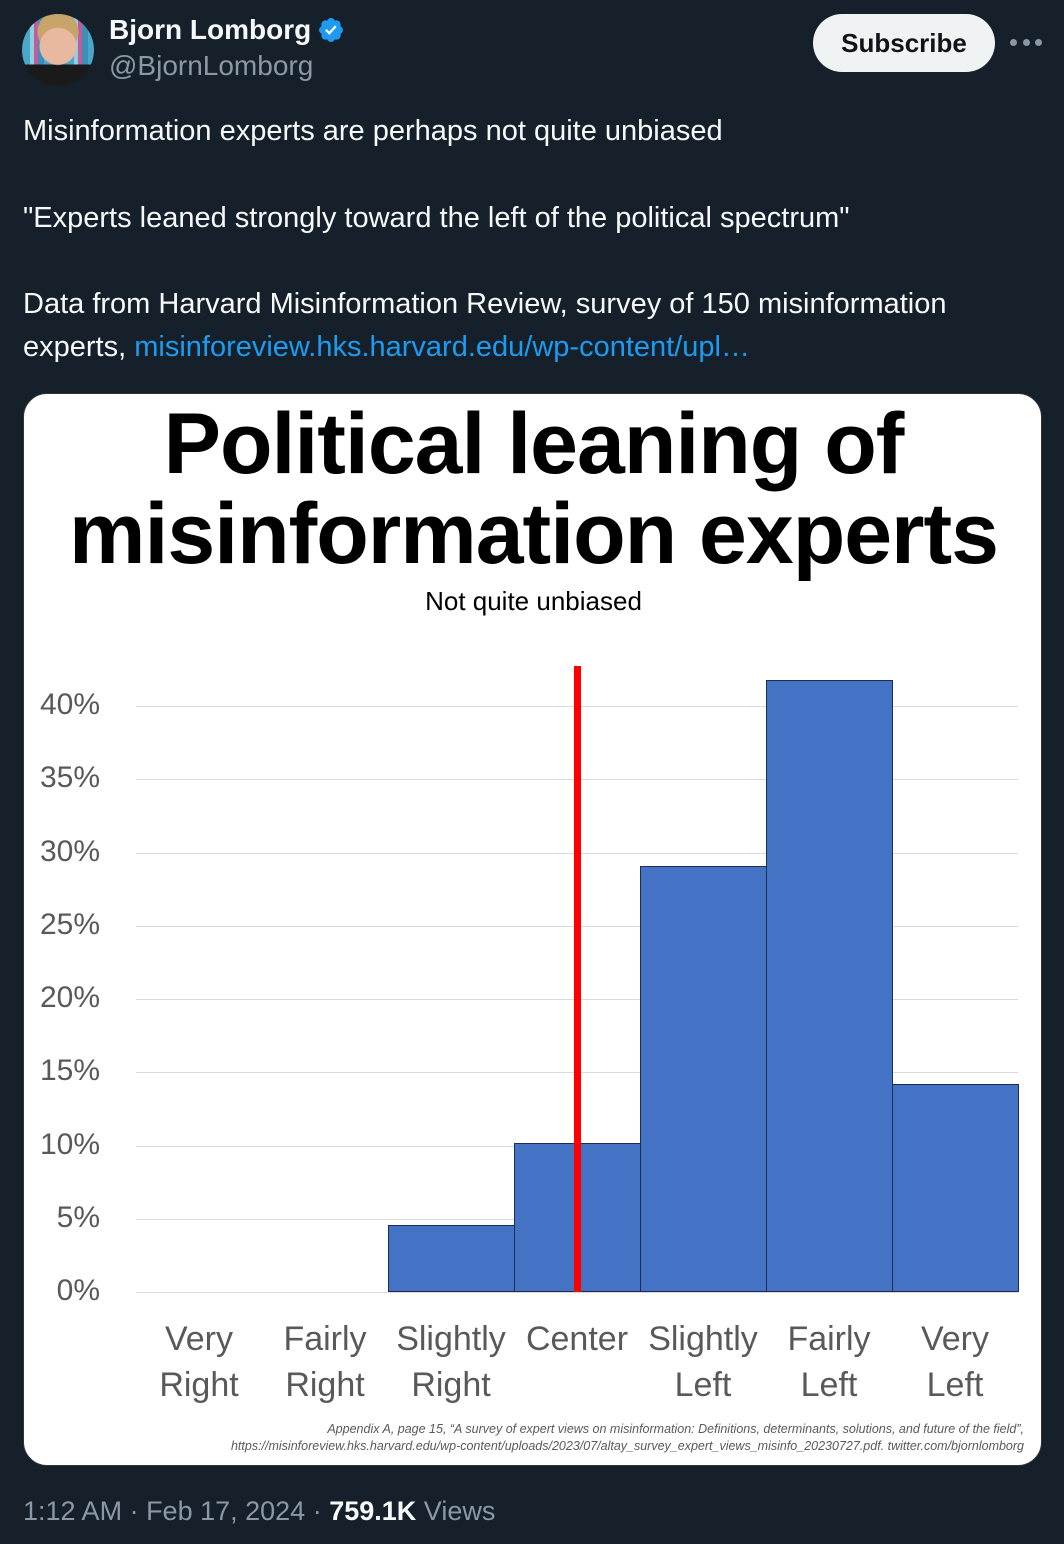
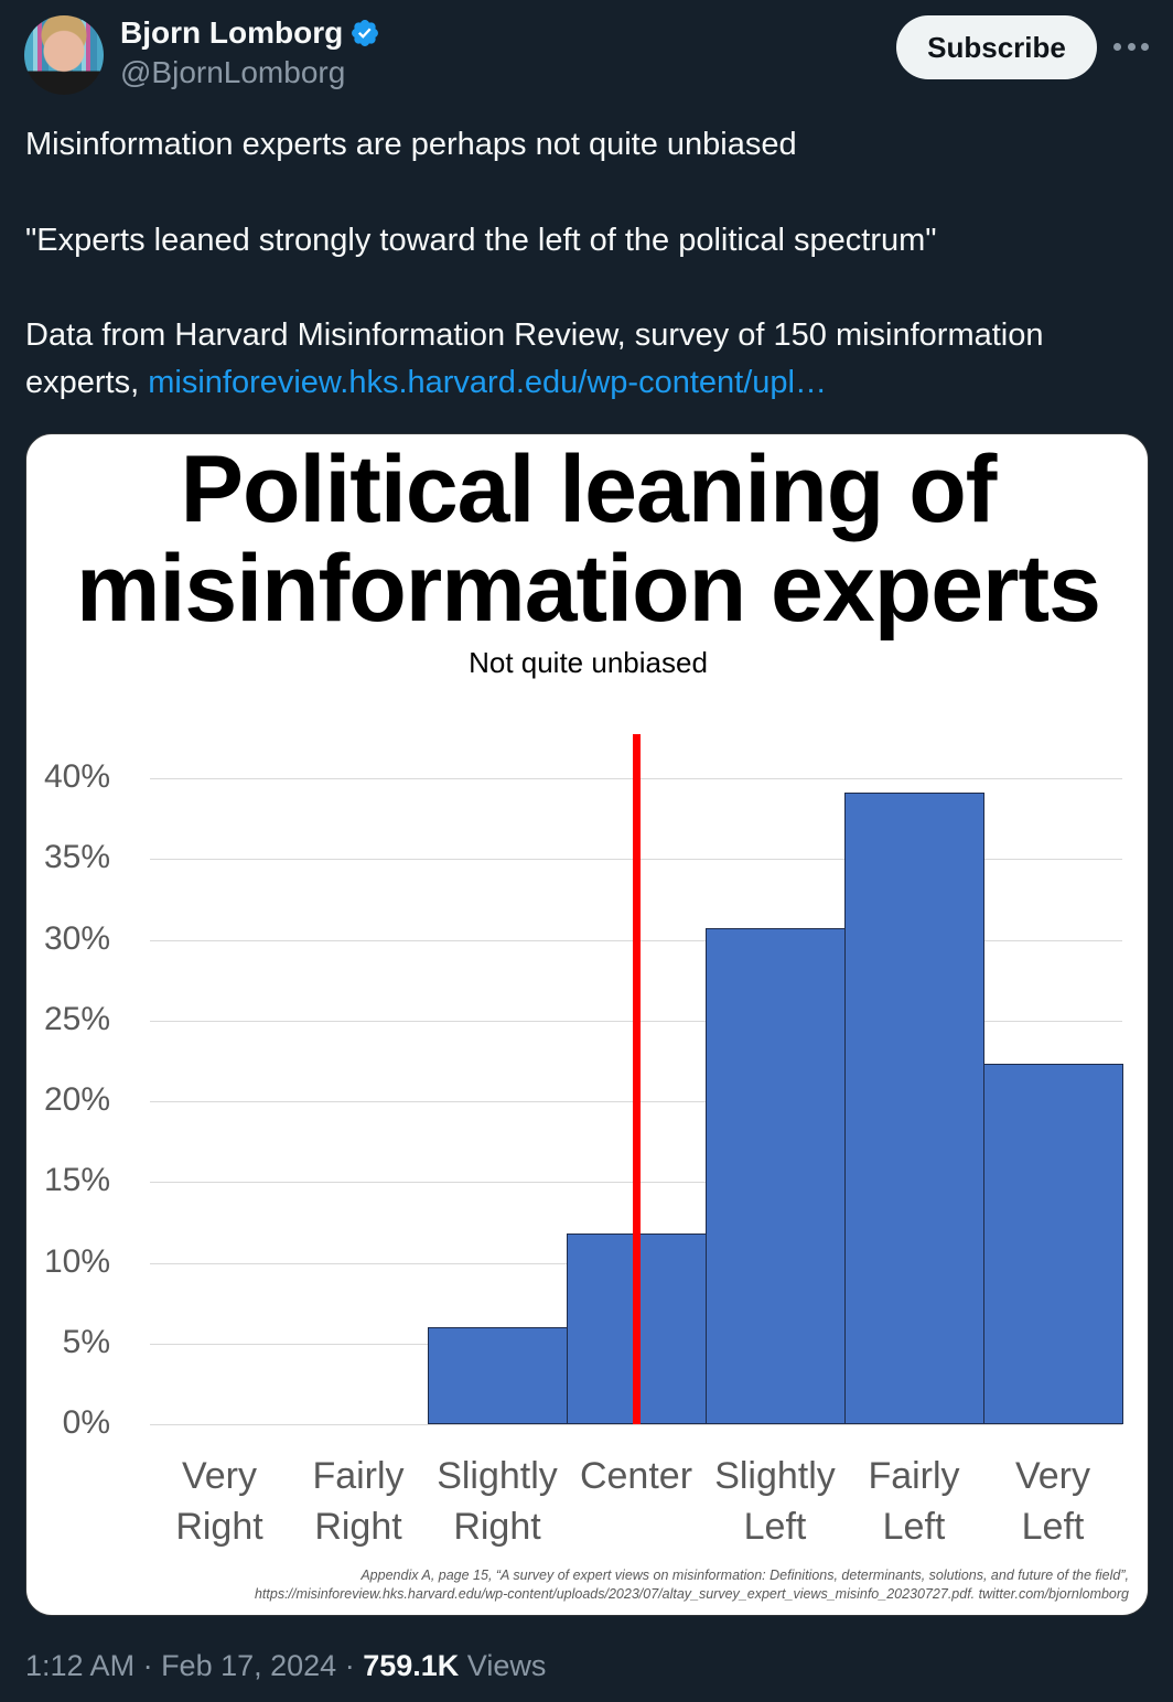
Slightly Right: 4.6% -> 6.0%
Center: 10.2% -> 11.8%
Slightly Left: 29.1% -> 30.7%
Fairly Left: 41.8% -> 39.1%
Very Left: 14.2% -> 22.3%
